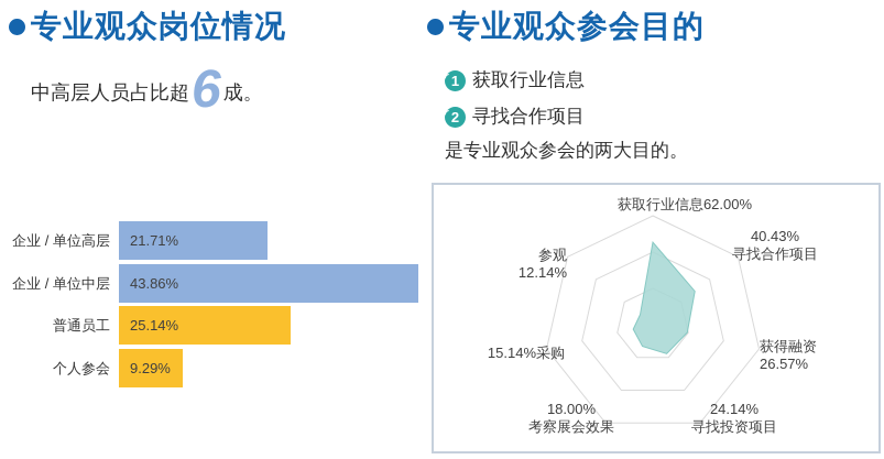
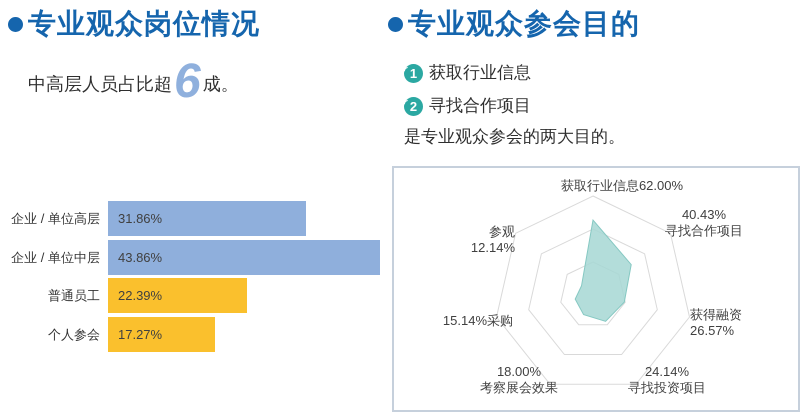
专业观众岗位情况/企业 / 单位高层: 21.71% -> 31.86%
专业观众岗位情况/普通员工: 25.14% -> 22.39%
专业观众岗位情况/个人参会: 9.29% -> 17.27%
